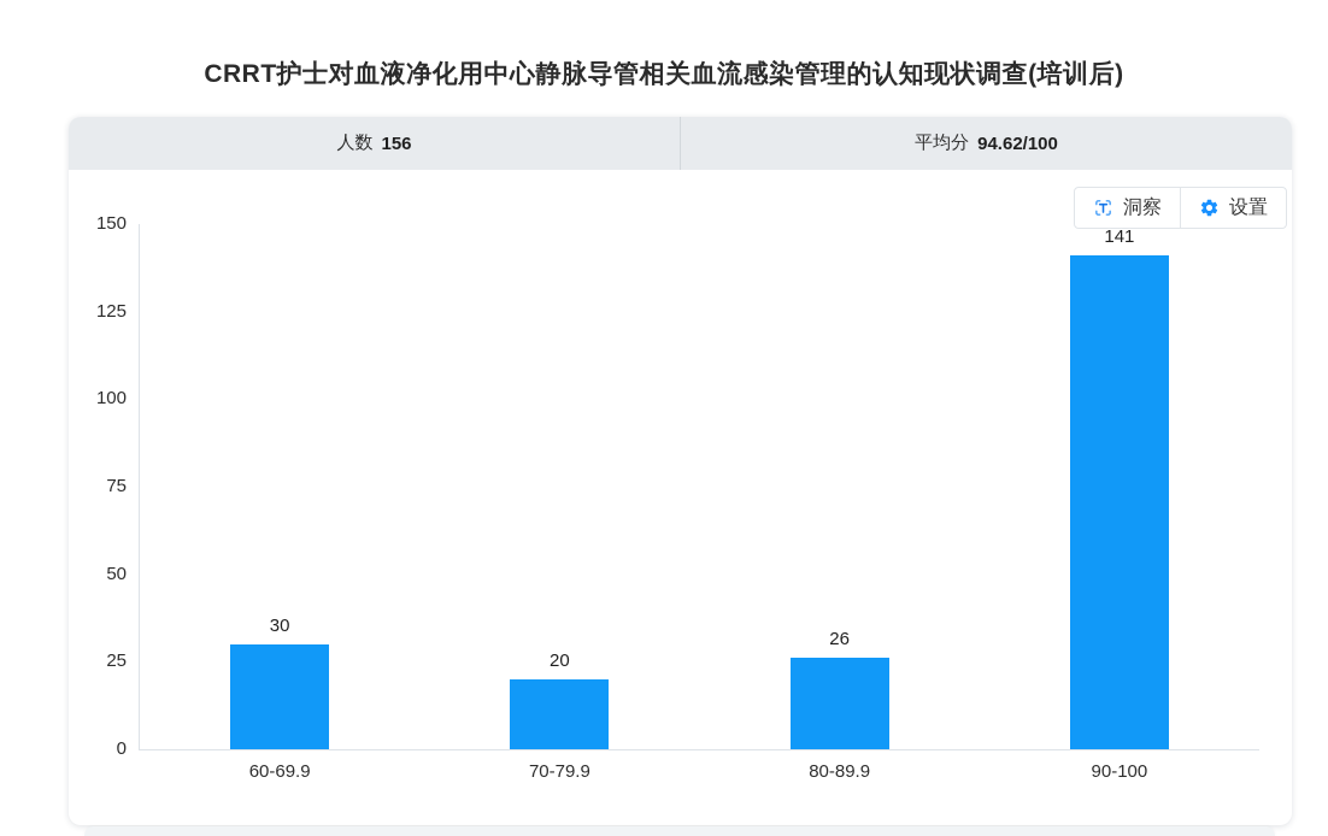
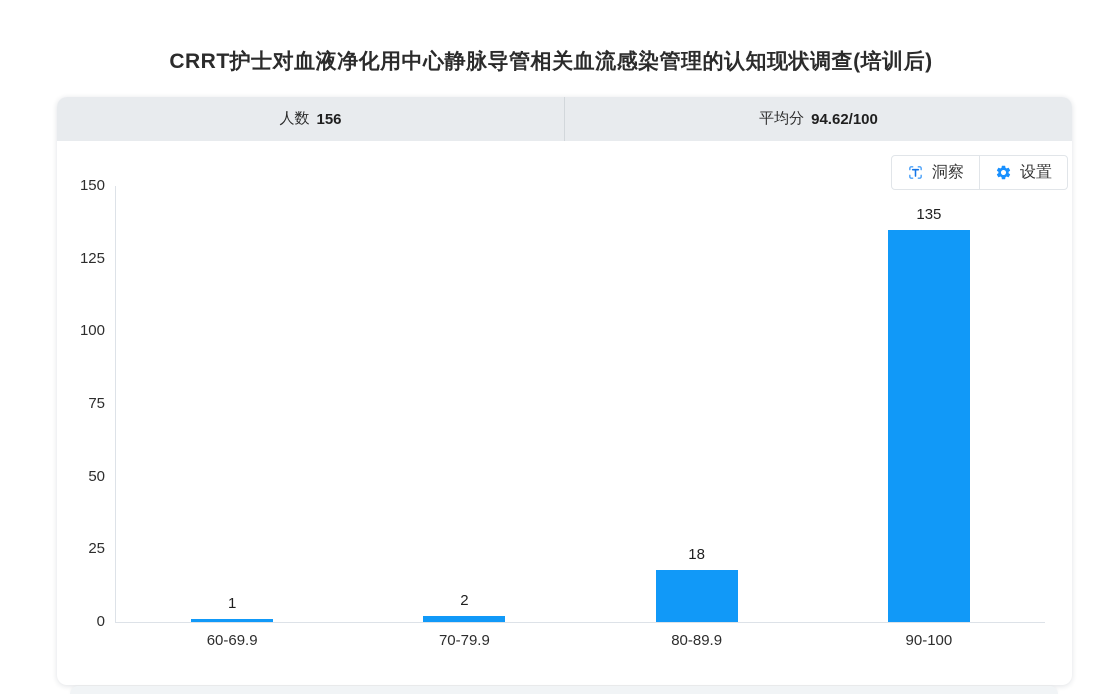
60-69.9: 30 -> 1
70-79.9: 20 -> 2
80-89.9: 26 -> 18
90-100: 141 -> 135
